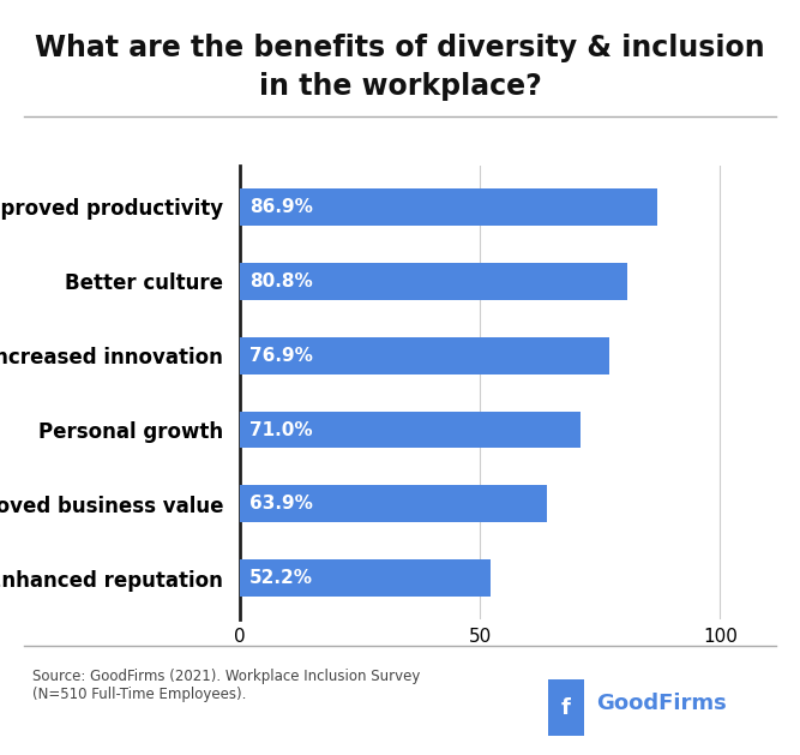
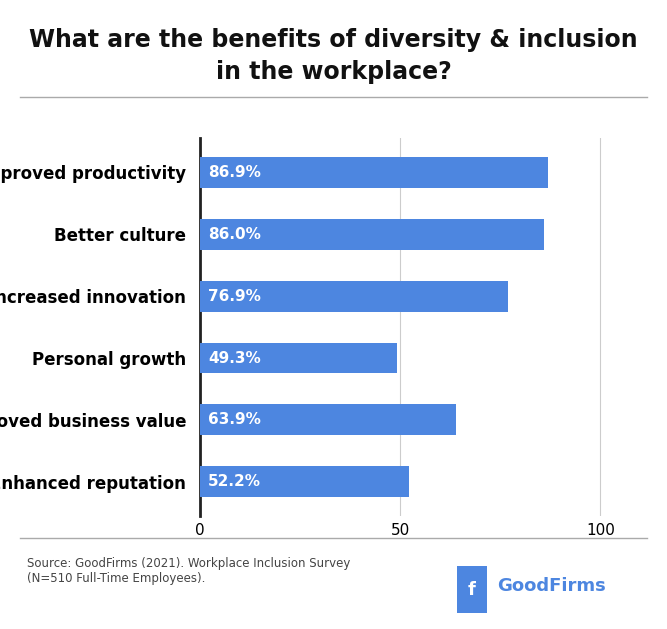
Better culture: 80.8% -> 86.0%
Personal growth: 71.0% -> 49.3%
